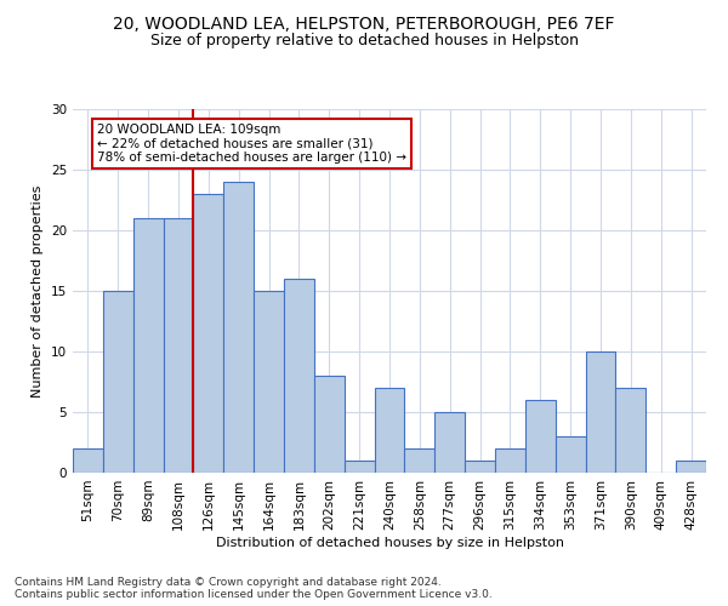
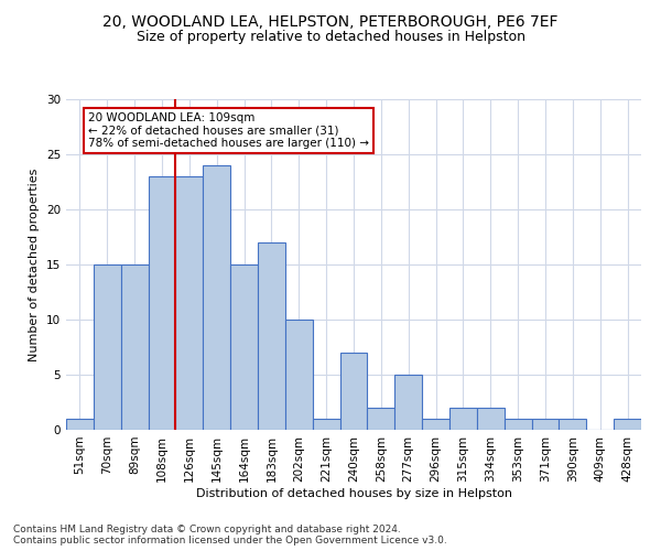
51sqm: 2 -> 1
89sqm: 21 -> 15
108sqm: 21 -> 23
183sqm: 16 -> 17
202sqm: 8 -> 10
334sqm: 6 -> 2
353sqm: 3 -> 1
371sqm: 10 -> 1
390sqm: 7 -> 1
